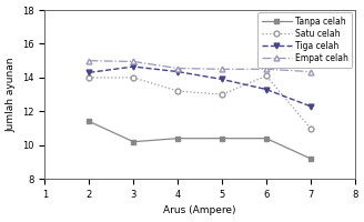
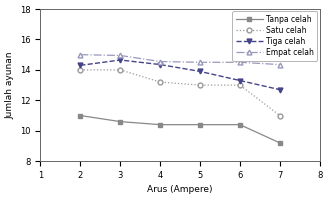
Tanpa celah/2: 11.4 -> 11.0
Tanpa celah/3: 10.2 -> 10.6
Satu celah/6: 14.1 -> 13.0
Tiga celah/7: 12.3 -> 12.7
